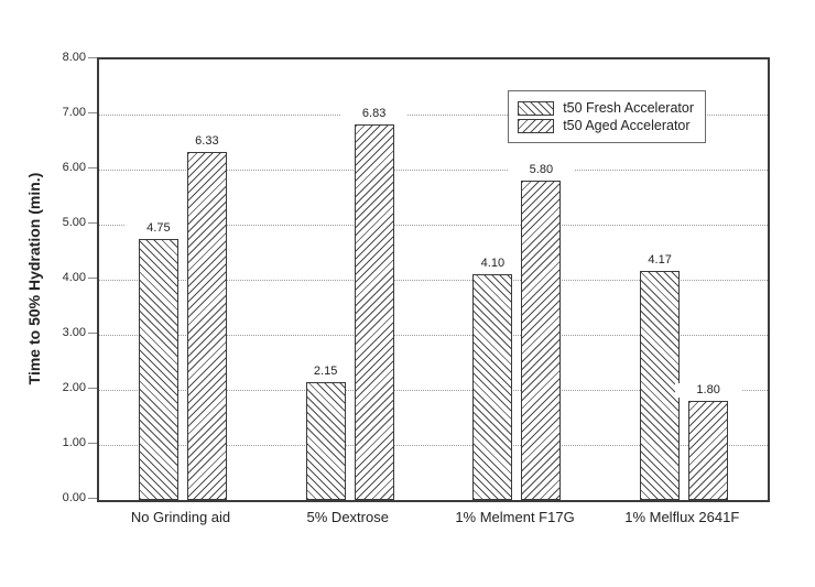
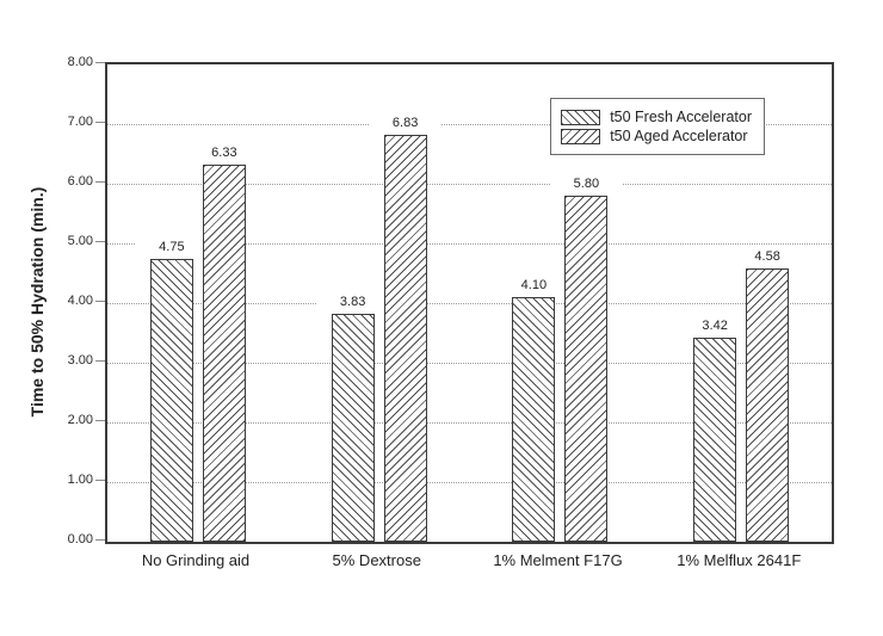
t50 Fresh Accelerator/5% Dextrose: 2.15 -> 3.83
t50 Fresh Accelerator/1% Melflux 2641F: 4.17 -> 3.42
t50 Aged Accelerator/1% Melflux 2641F: 1.80 -> 4.58
